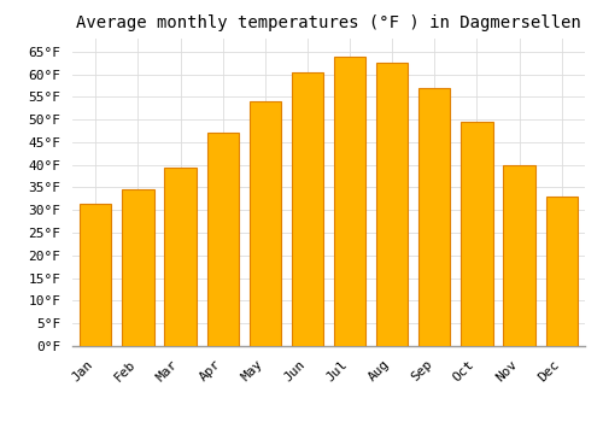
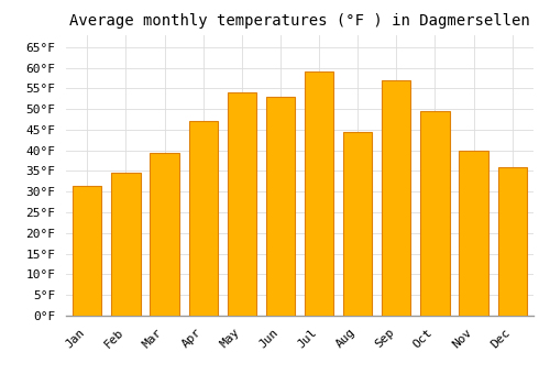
Jun: 60.5°F -> 53.0°F
Jul: 64.0°F -> 59.0°F
Aug: 62.5°F -> 44.5°F
Dec: 33.0°F -> 36.0°F
